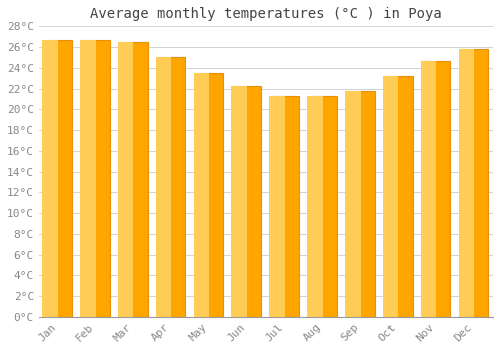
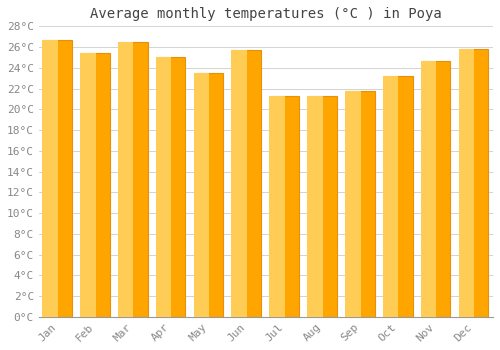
Feb: 26.7°C -> 25.4°C
Jun: 22.2°C -> 25.7°C
